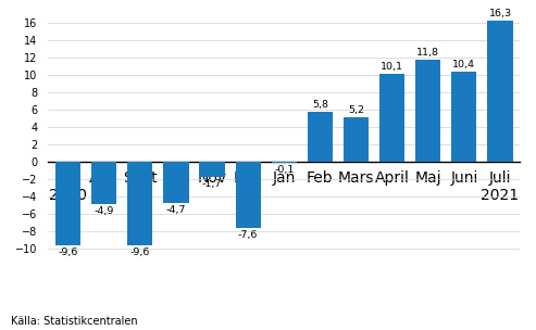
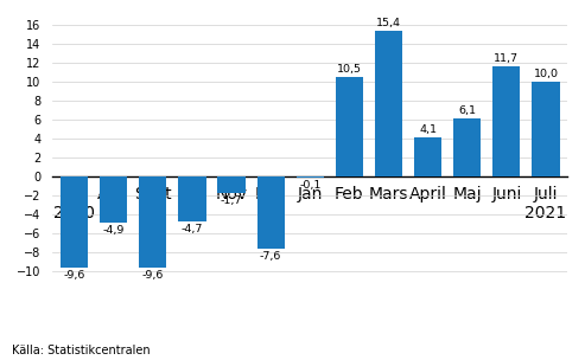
Feb: 5,8 -> 10,5
Mars: 5,2 -> 15,4
April: 10,1 -> 4,1
Maj: 11,8 -> 6,1
Juni: 10,4 -> 11,7
Juli 2021: 16,3 -> 10,0
